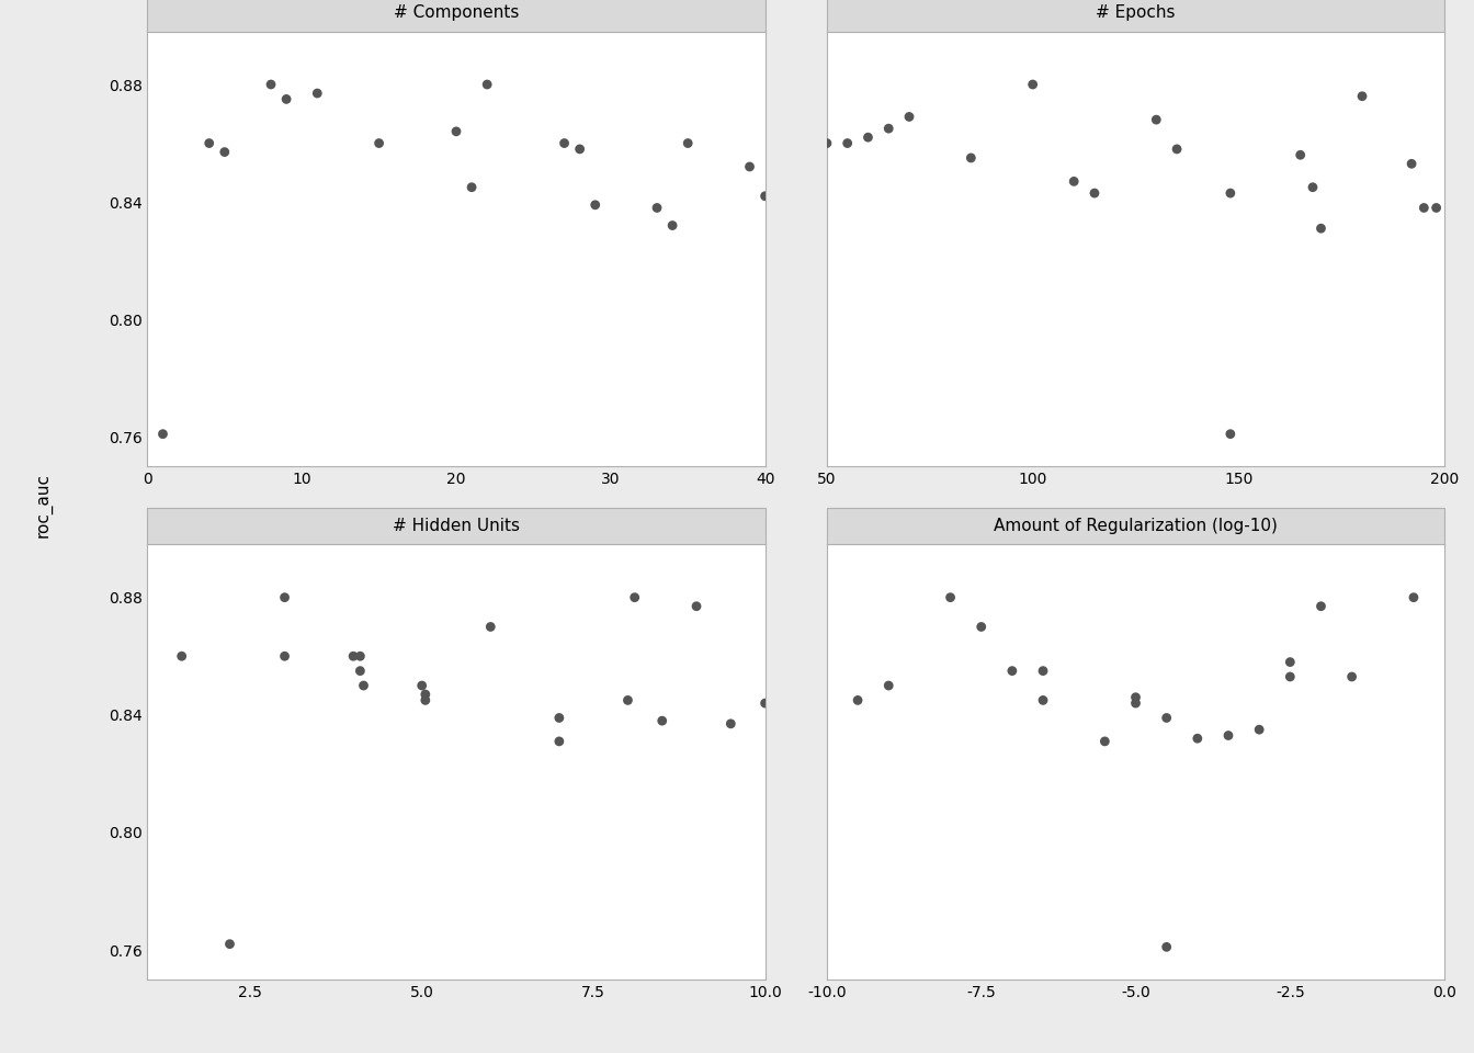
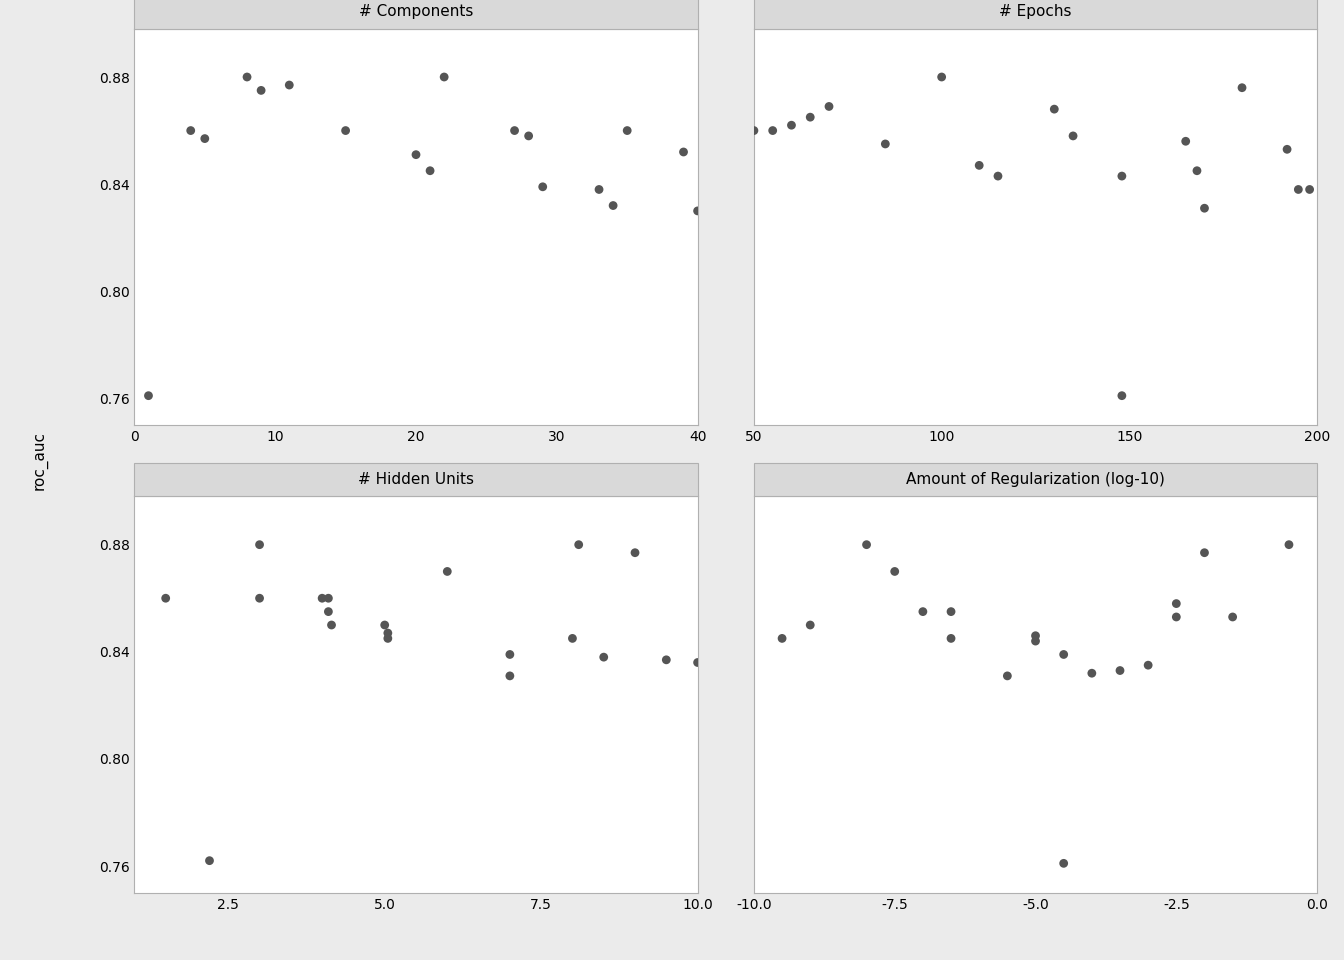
20: 0.864 -> 0.851
40: 0.842 -> 0.830
10.0: 0.844 -> 0.836
